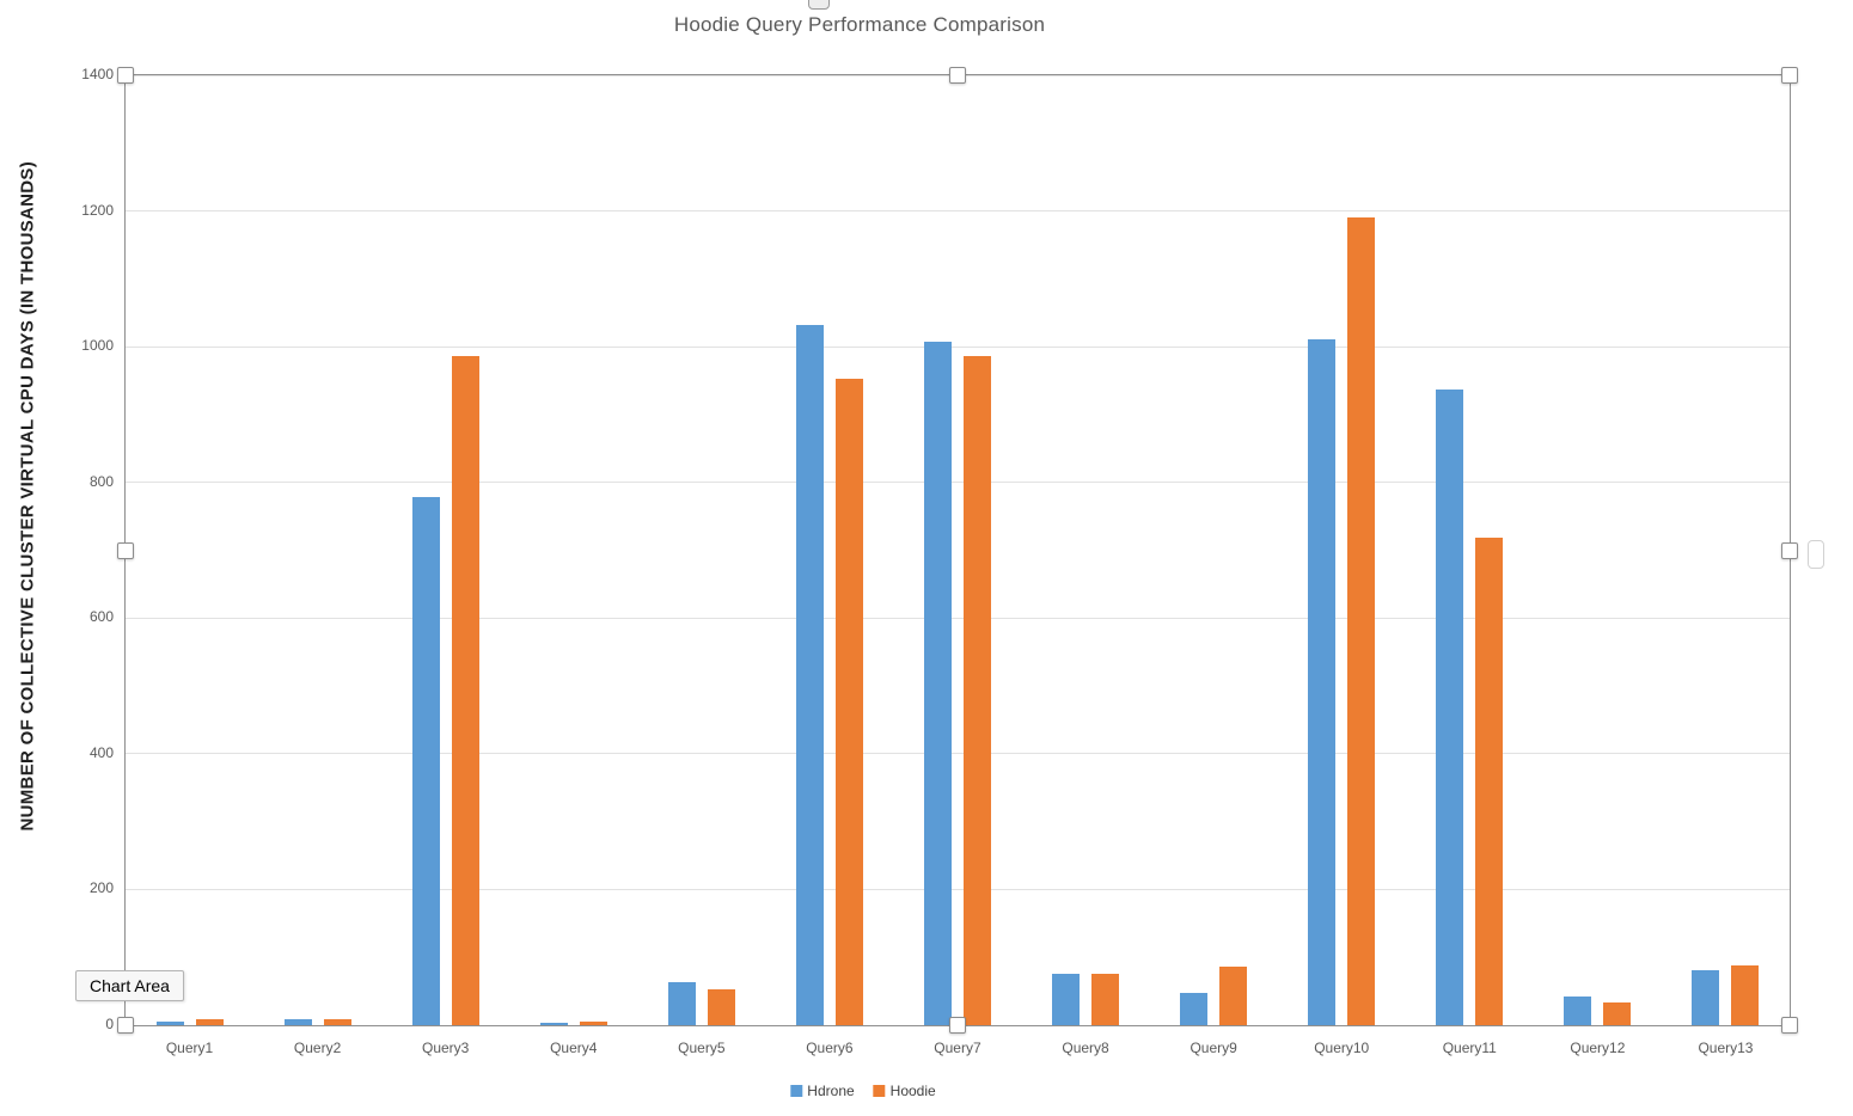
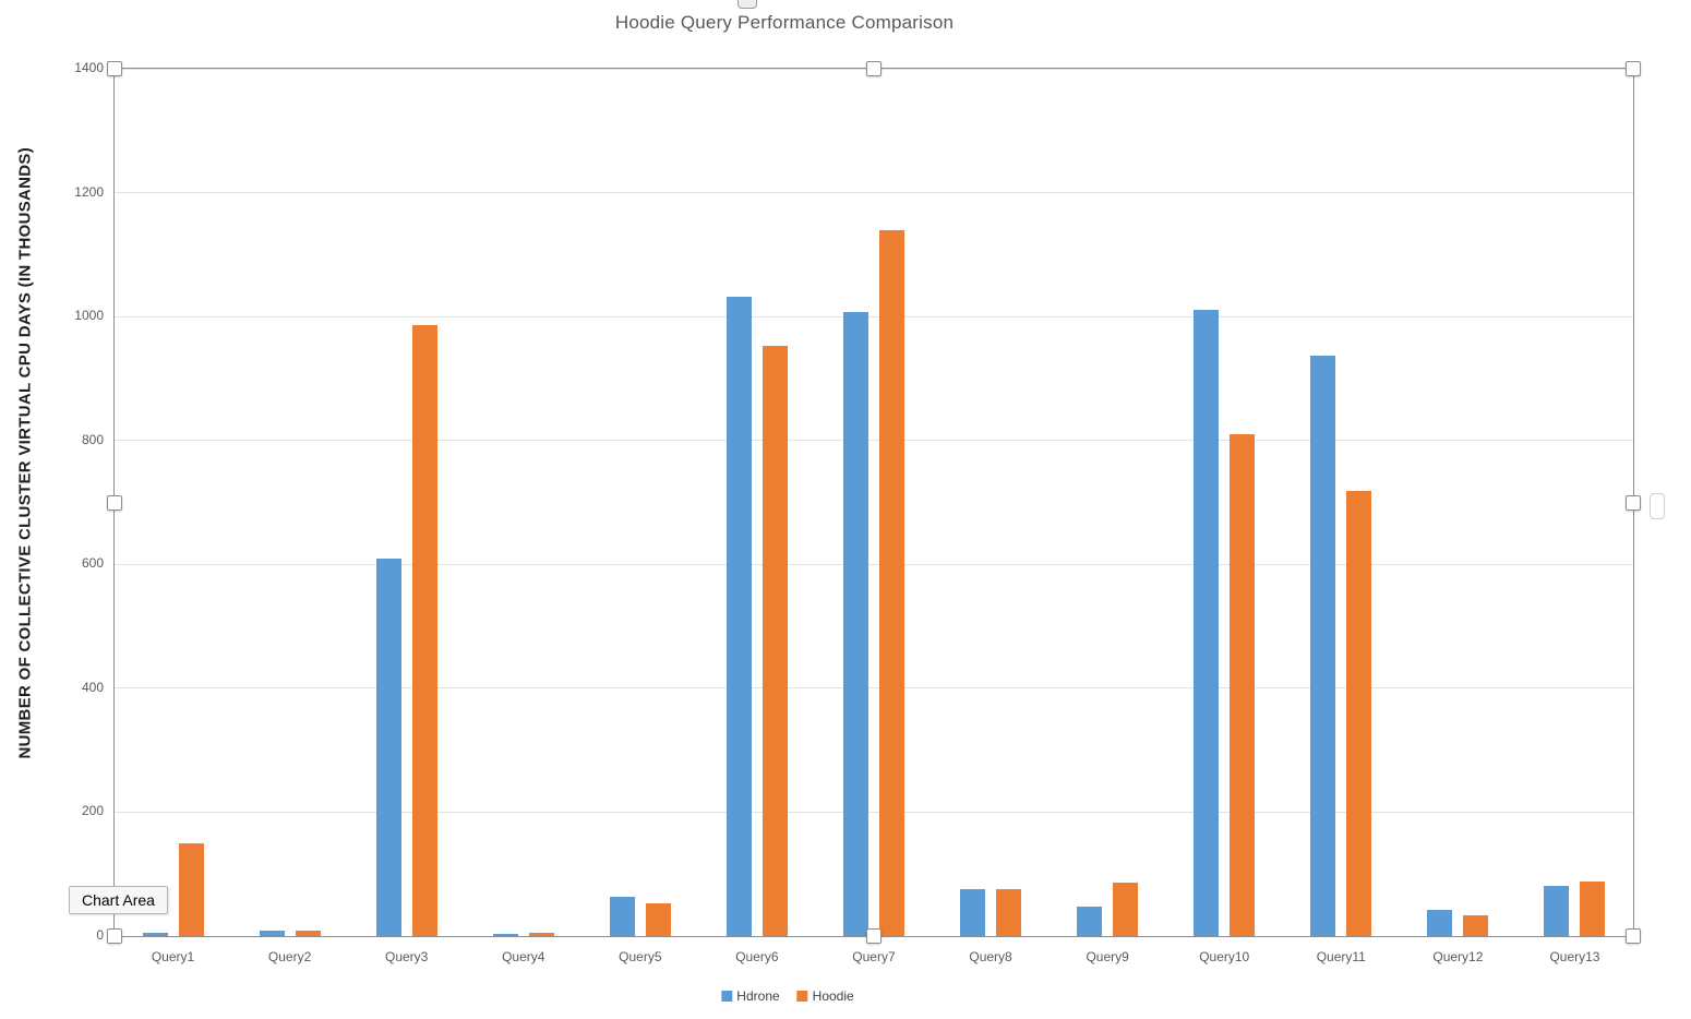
Hoodie/Query1: 10 -> 150
Hdrone/Query3: 780 -> 610
Hoodie/Query7: 990 -> 1140
Hoodie/Query10: 1190 -> 810
